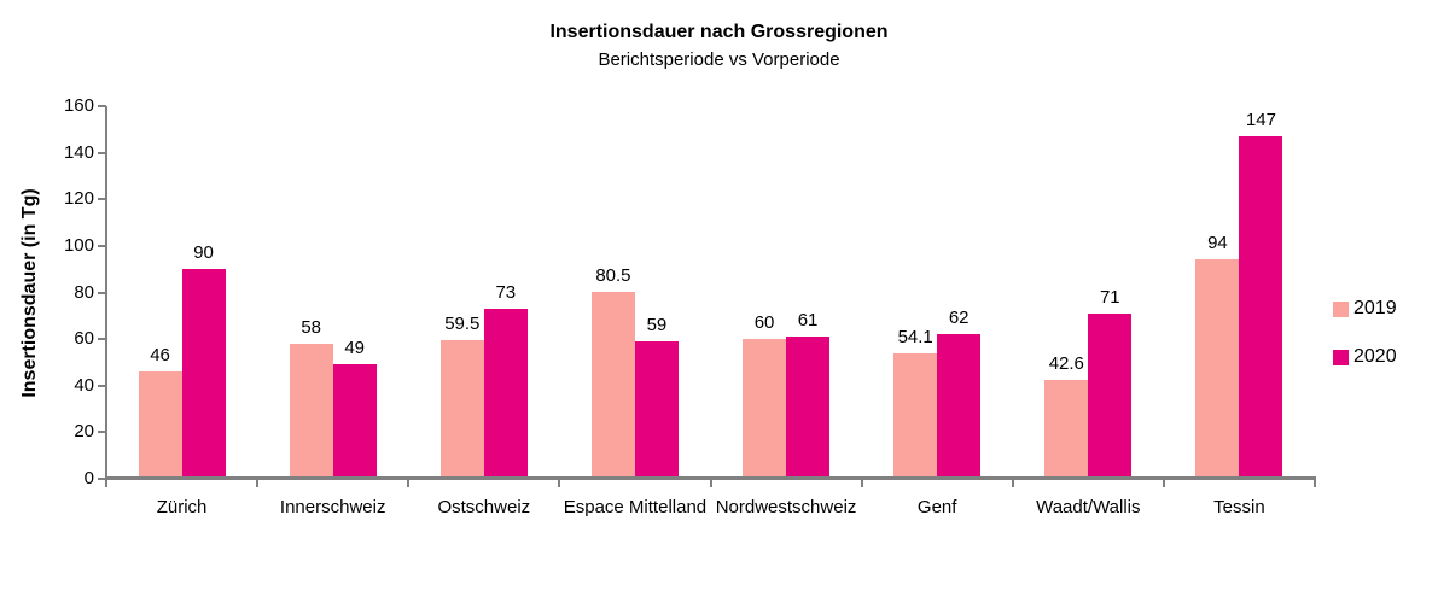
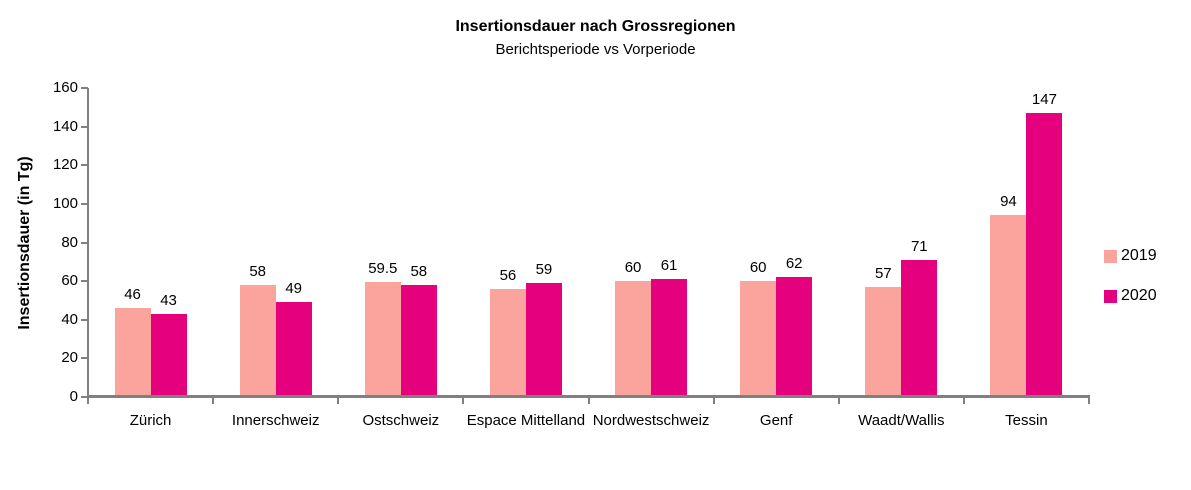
2020/Zürich: 90 -> 43
2020/Ostschweiz: 73 -> 58
2019/Espace Mittelland: 80.5 -> 56
2019/Genf: 54.1 -> 60
2019/Waadt/Wallis: 42.6 -> 57
